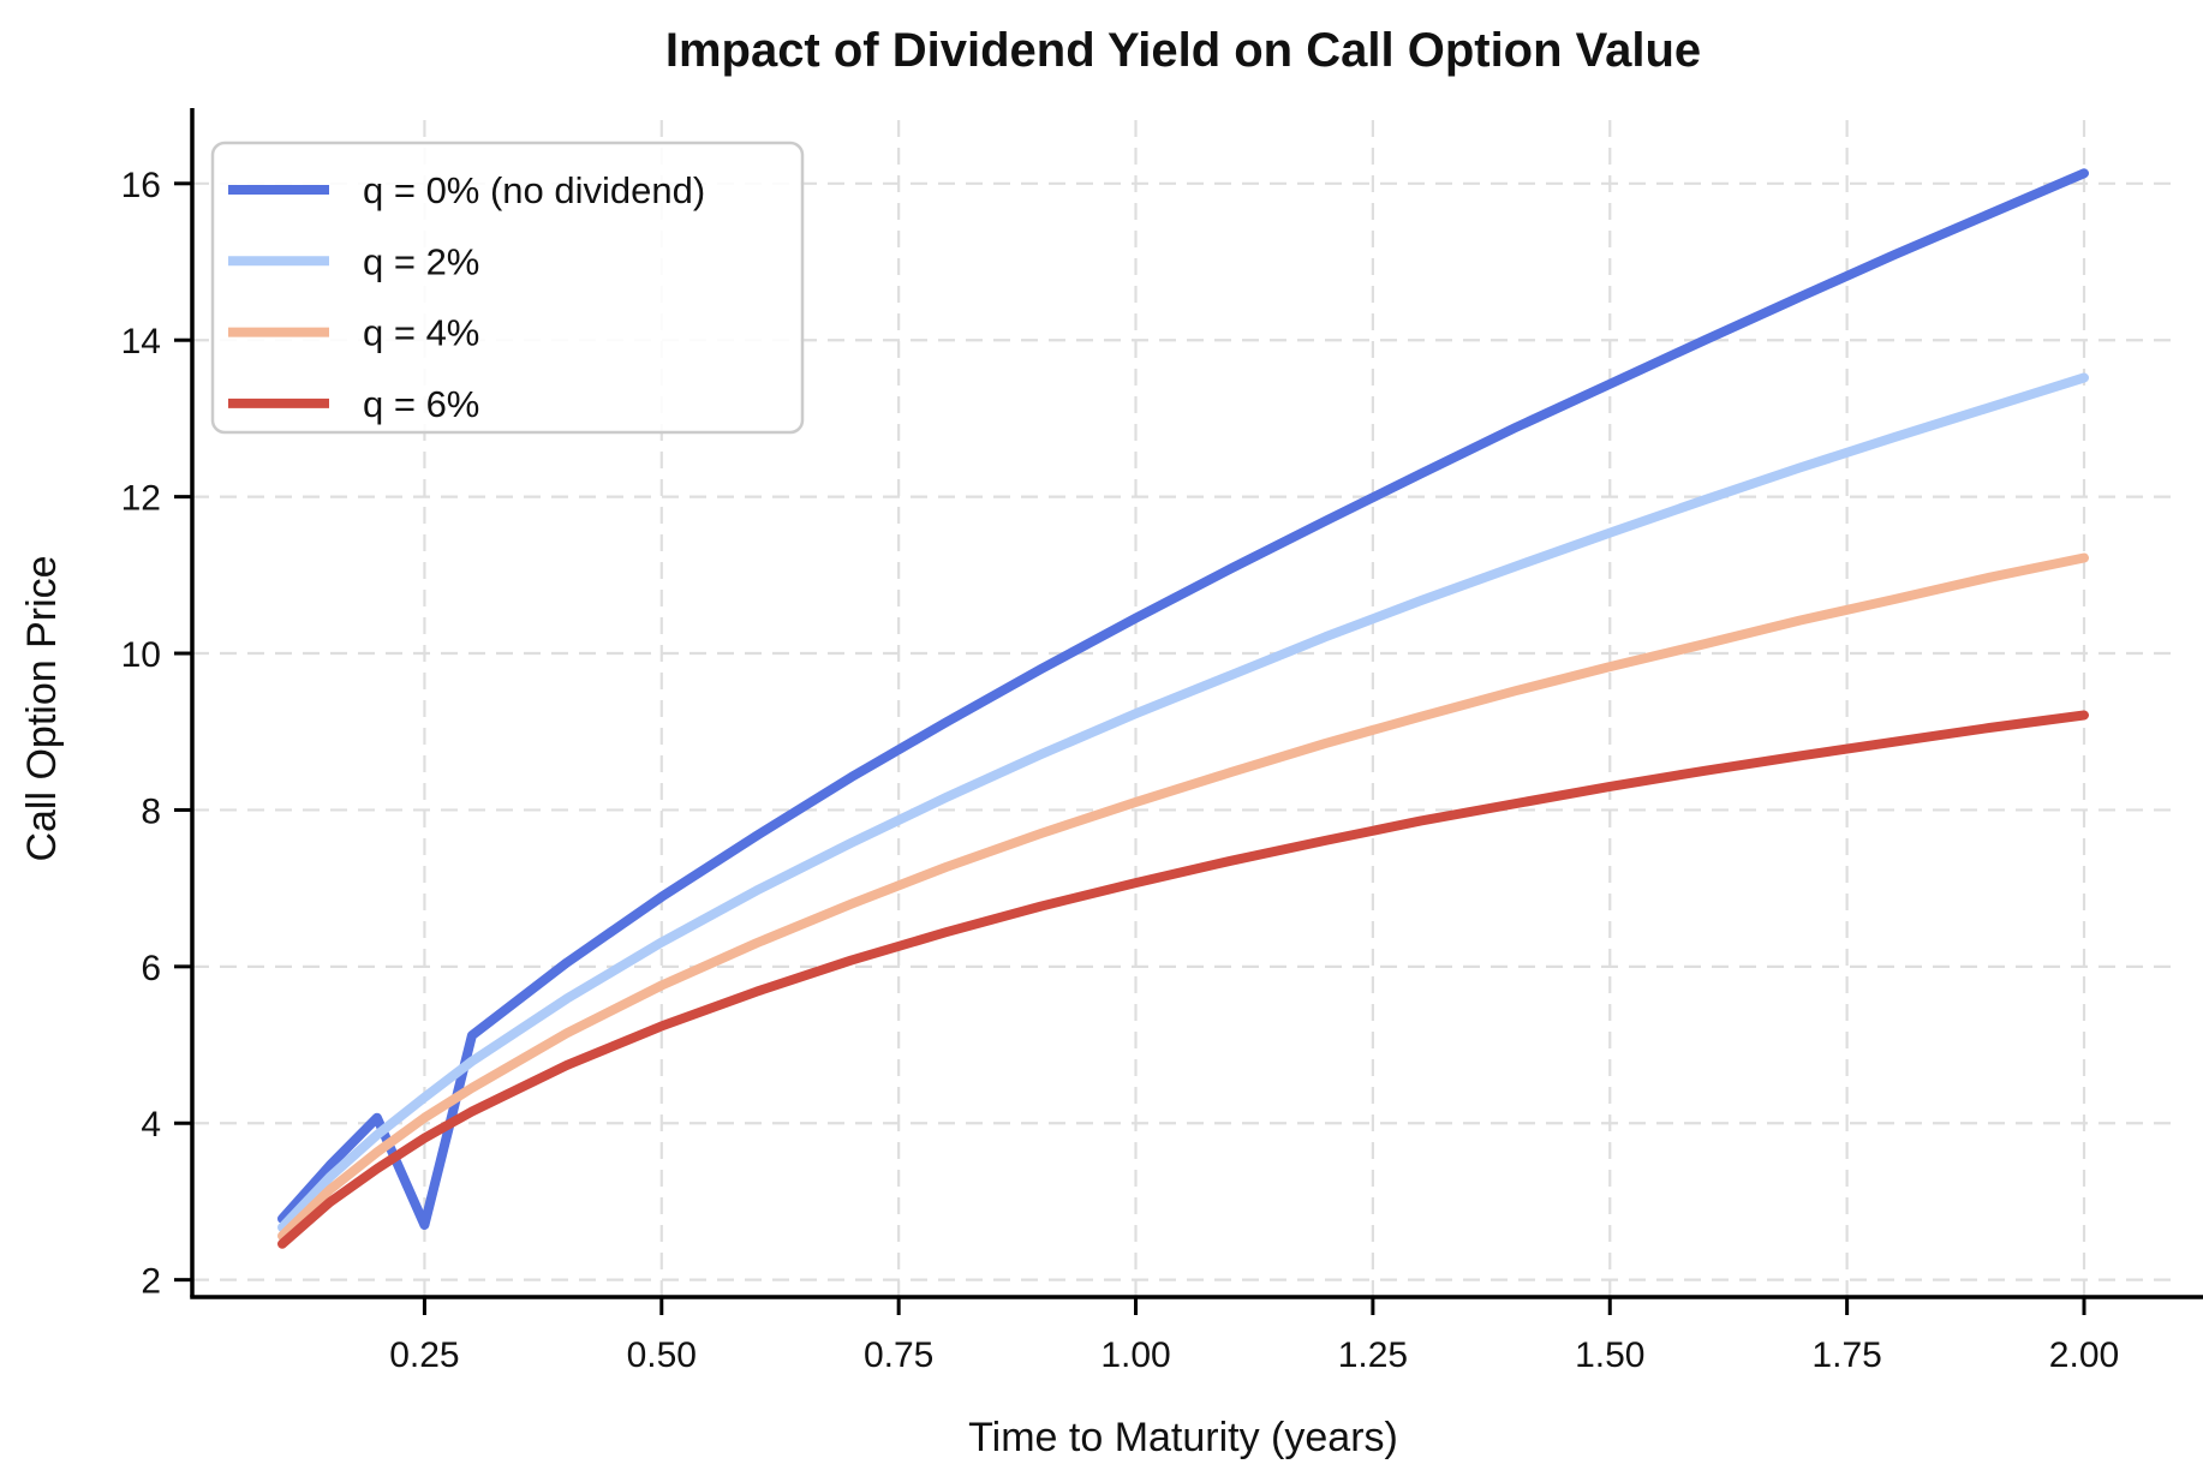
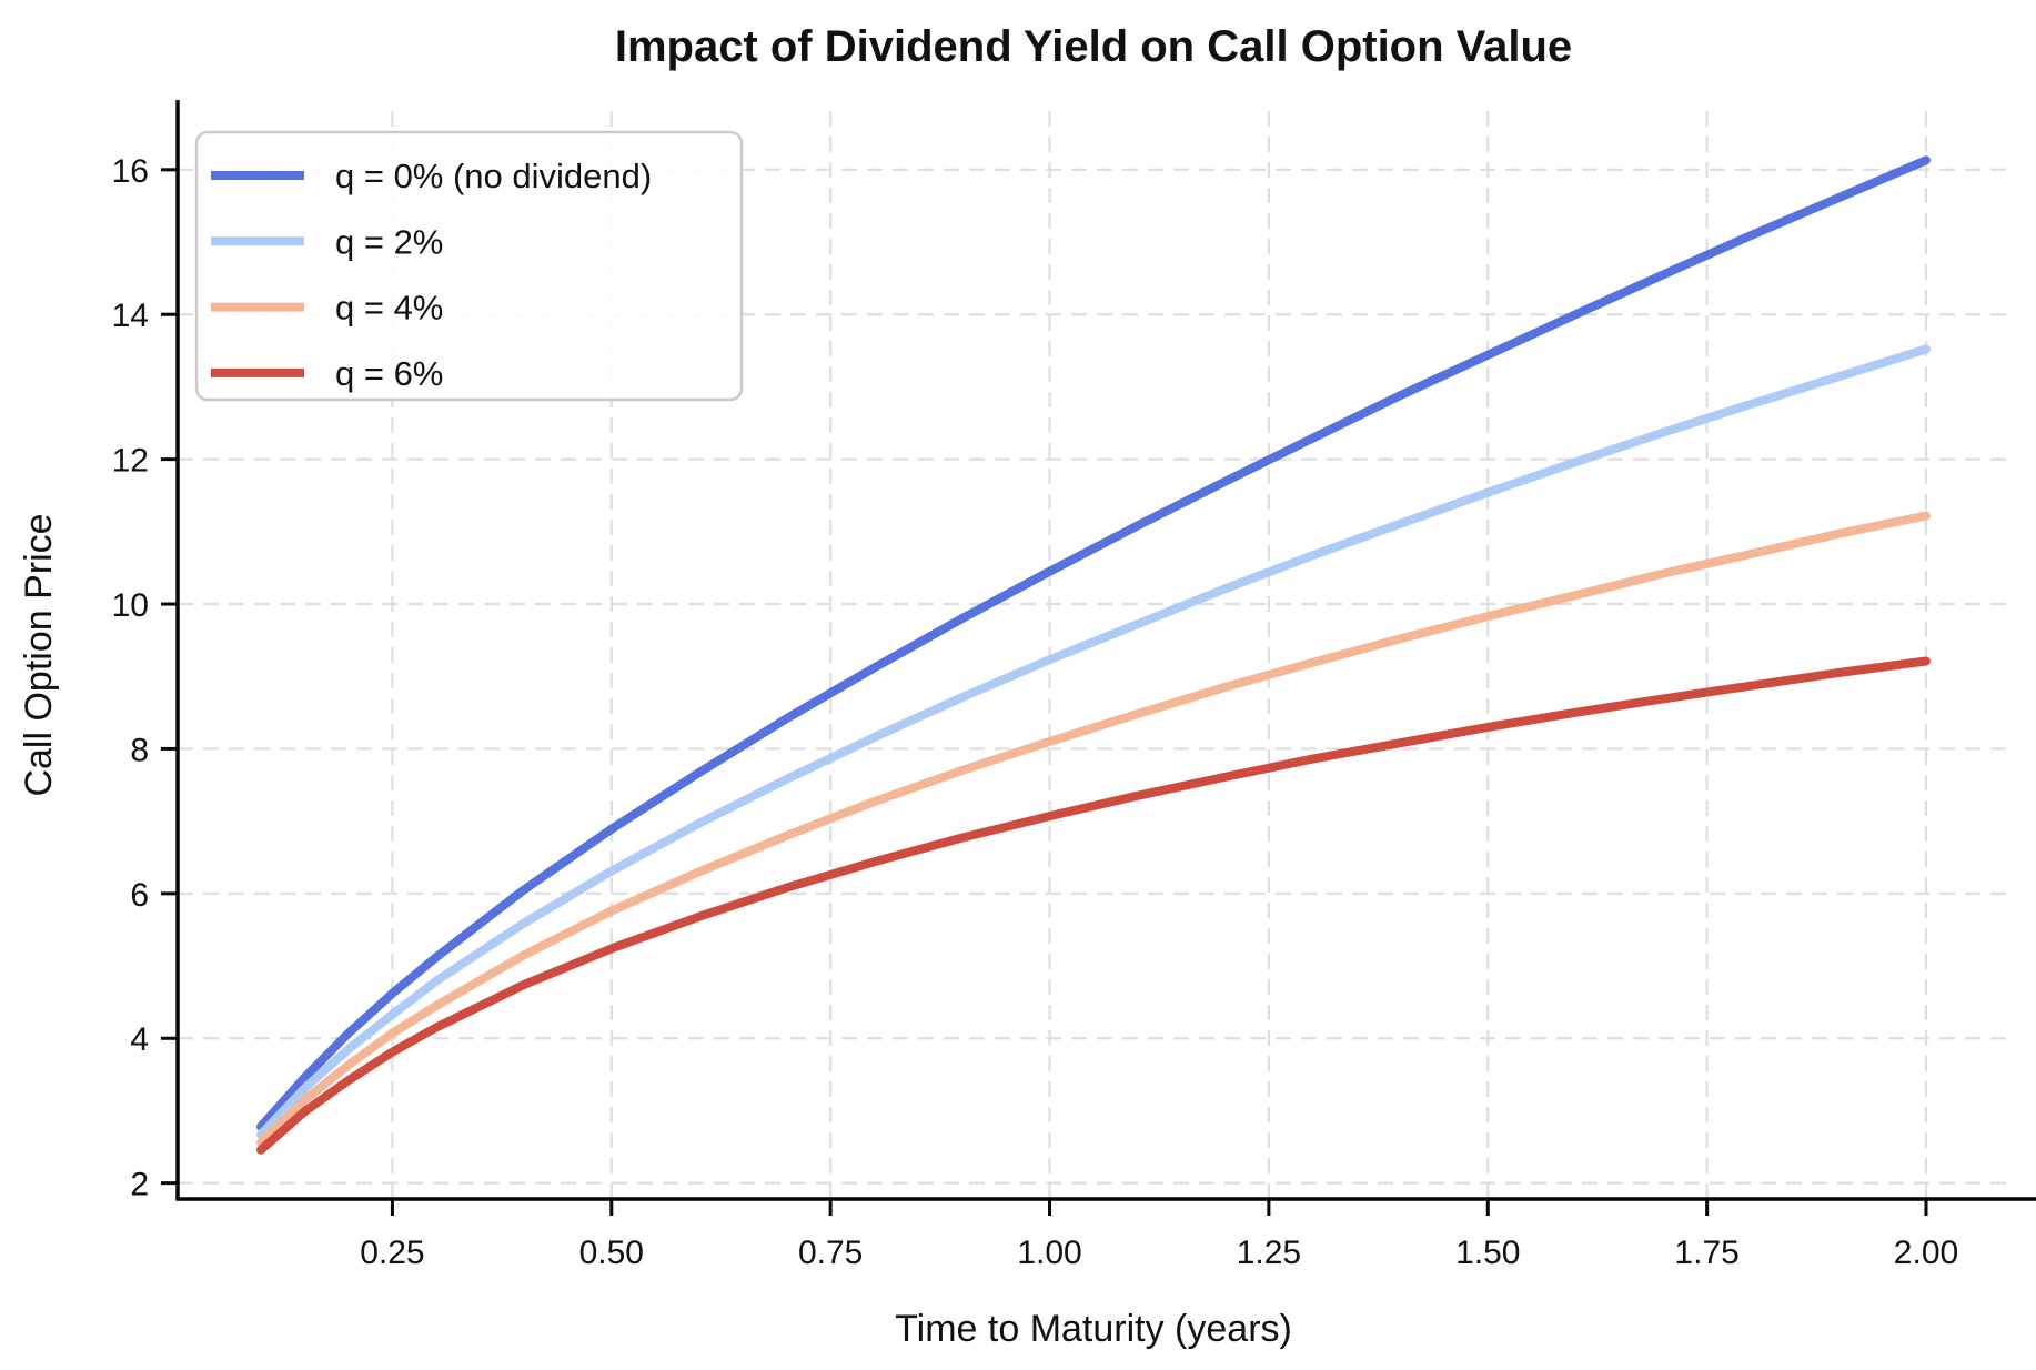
q = 0% (no dividend)/0.25: 2,7 -> 4,6
